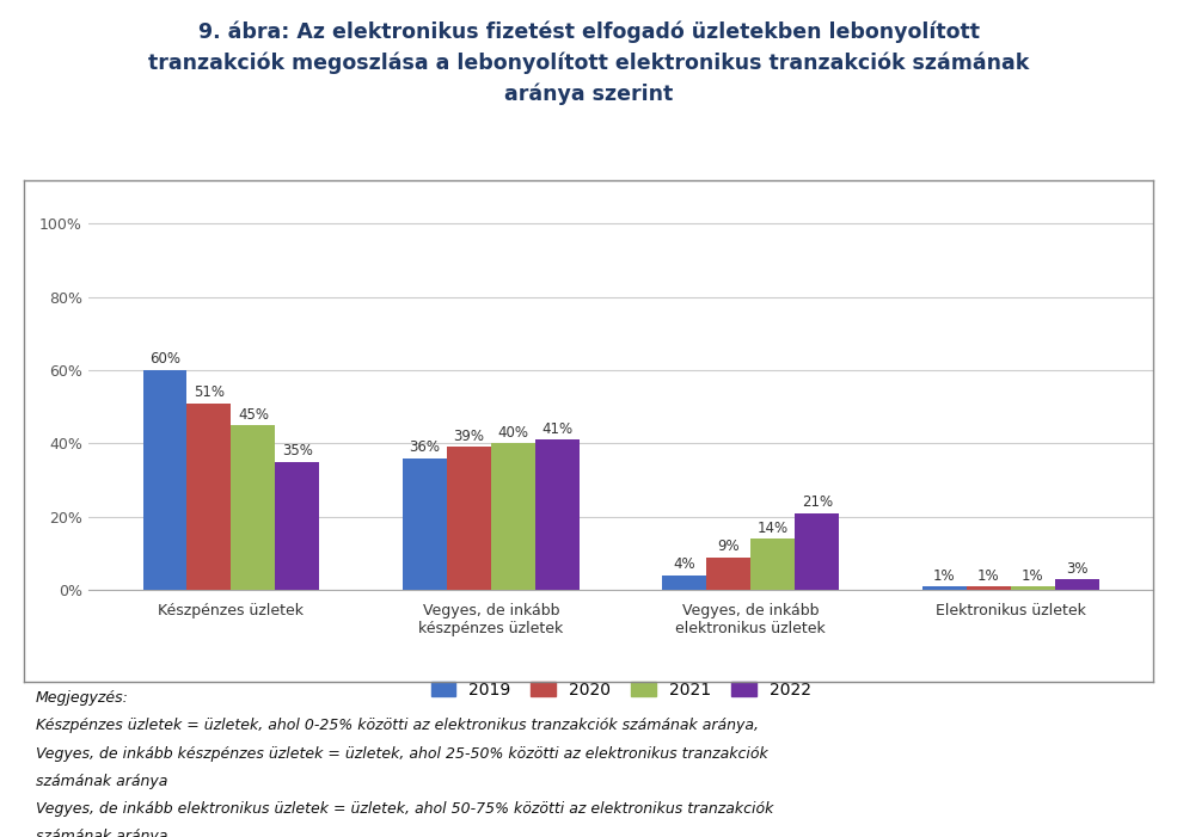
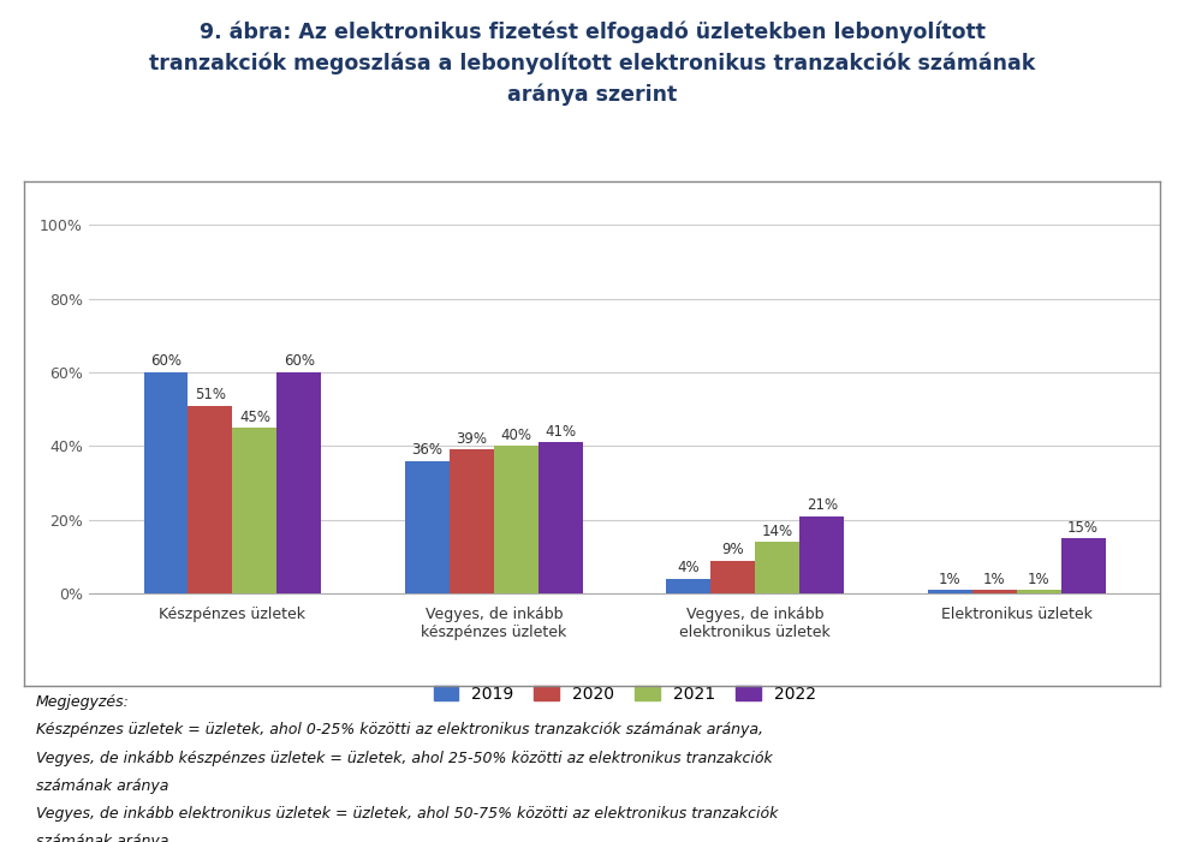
2022/Készpénzes üzletek: 35% -> 60%
2022/Elektronikus üzletek: 3% -> 15%
